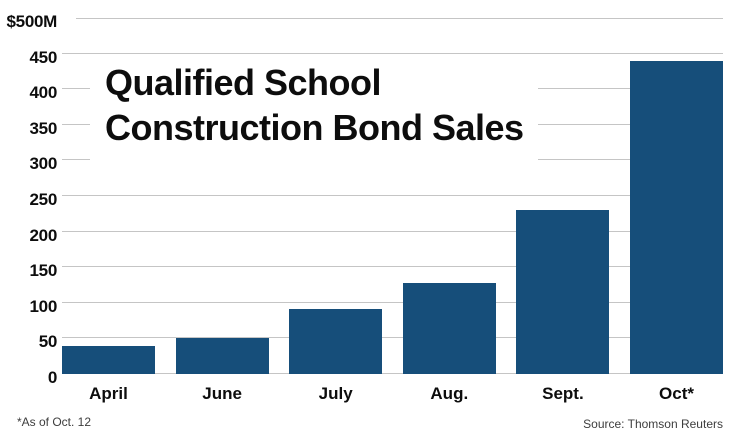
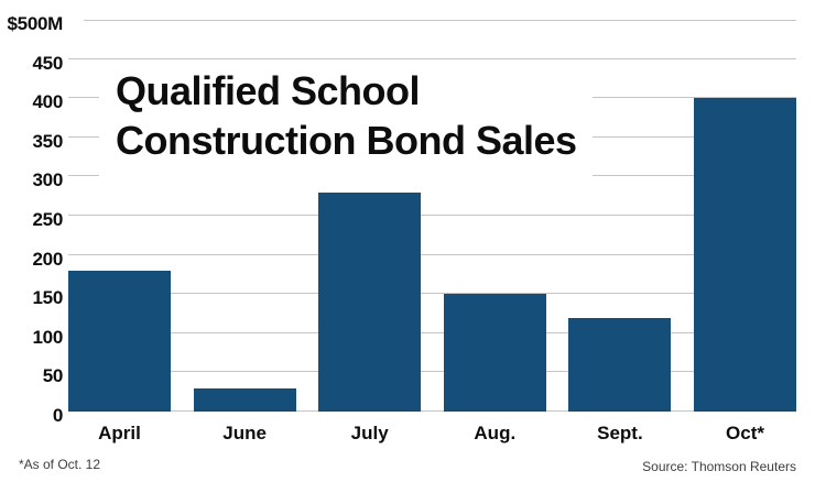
April: $40M -> $180M
June: $50M -> $30M
July: $90M -> $280M
Aug.: $130M -> $150M
Sept.: $230M -> $120M
Oct*: $440M -> $400M
